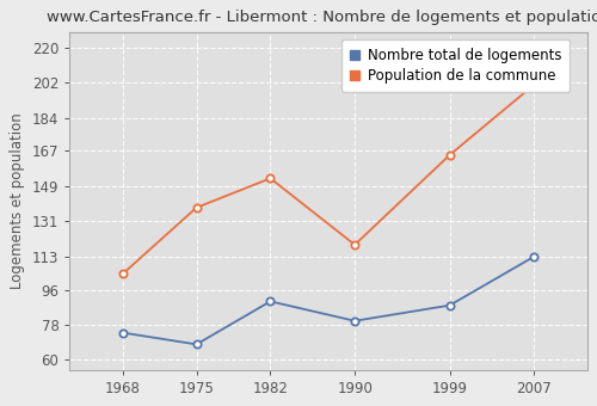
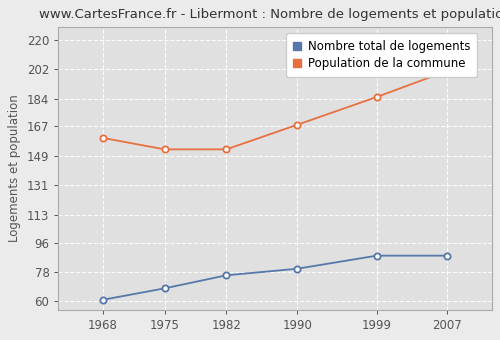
Nombre total de logements/1968: 74 -> 61
Population de la commune/1968: 104 -> 160
Population de la commune/1975: 138 -> 153
Nombre total de logements/1982: 90 -> 76
Population de la commune/1990: 119 -> 168
Population de la commune/1999: 165 -> 185
Nombre total de logements/2007: 113 -> 88
